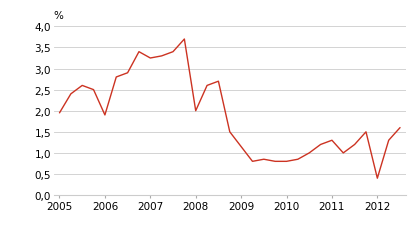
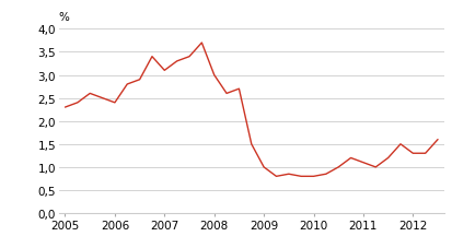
2005: 1,95 -> 2,30
2006: 1,90 -> 2,40
2007: 3,25 -> 3,10
2008: 2,00 -> 3,00
2009: 1,15 -> 1,00
2011: 1,30 -> 1,10
2012: 0,40 -> 1,30
